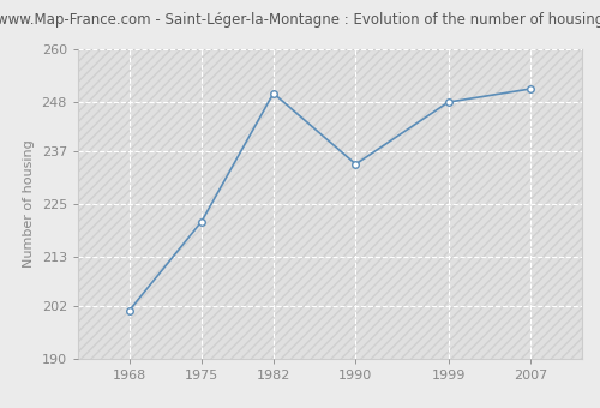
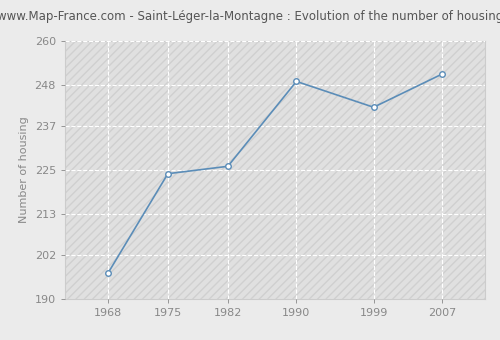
1968: 201 -> 197
1975: 221 -> 224
1982: 250 -> 226
1990: 234 -> 249
1999: 248 -> 242
